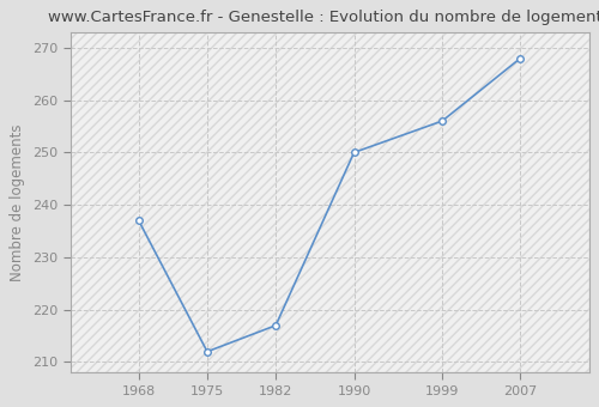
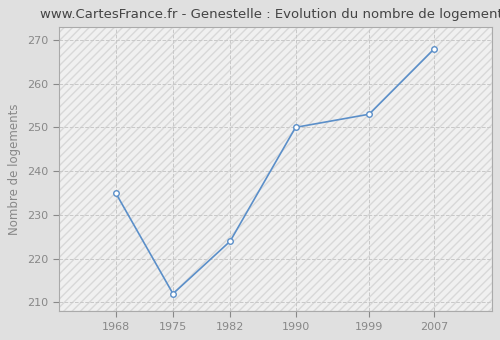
1968: 237 -> 235
1982: 217 -> 224
1999: 256 -> 253
